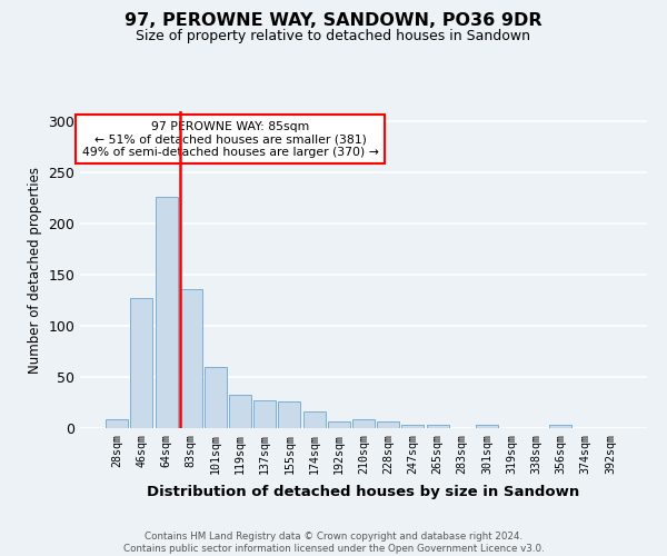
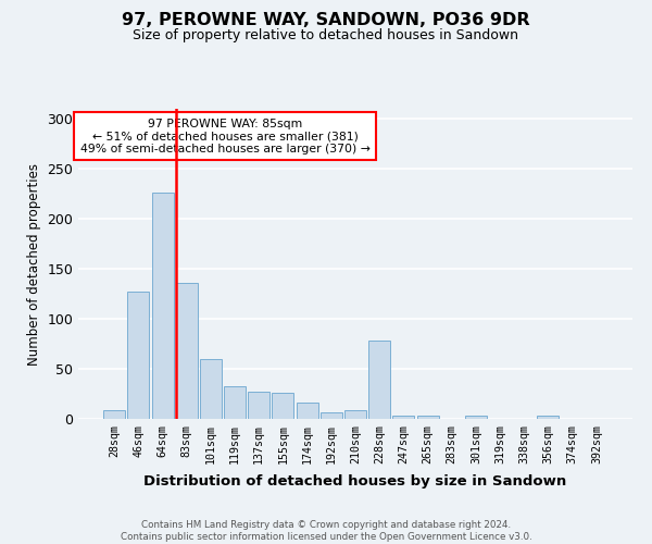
228sqm: 7 -> 78
